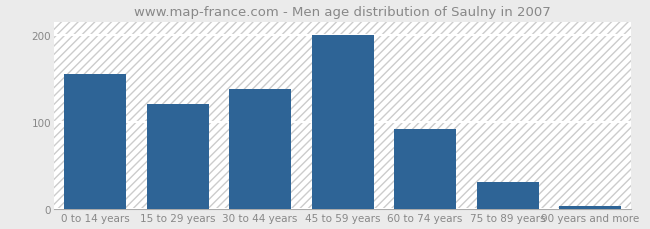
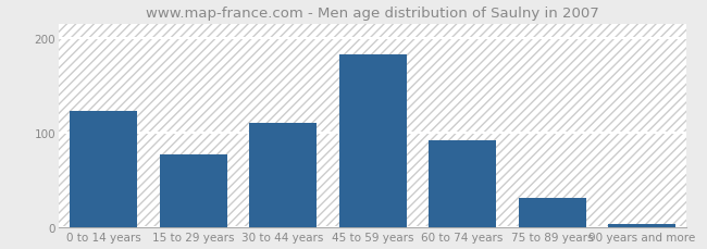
0 to 14 years: 155 -> 122
15 to 29 years: 120 -> 76
30 to 44 years: 138 -> 110
45 to 59 years: 200 -> 182
